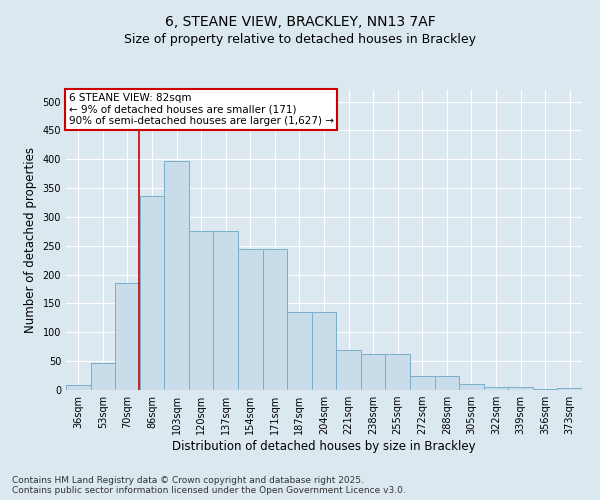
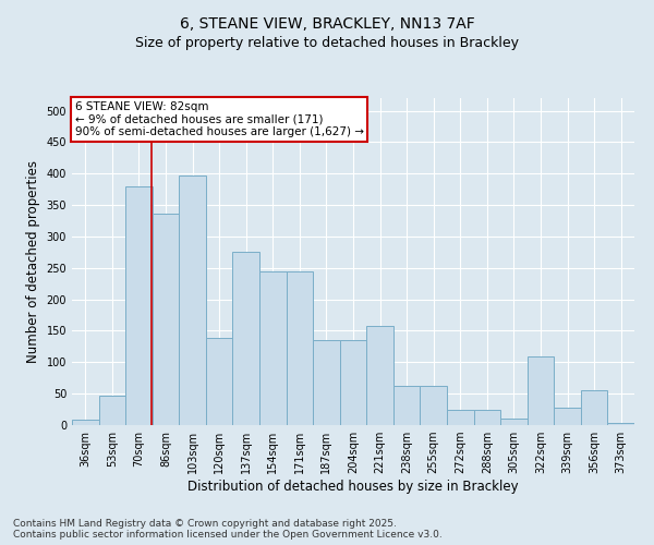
70sqm: 185 -> 380
120sqm: 276 -> 138
221sqm: 70 -> 158
322sqm: 5 -> 110
339sqm: 5 -> 28
356sqm: 2 -> 56
